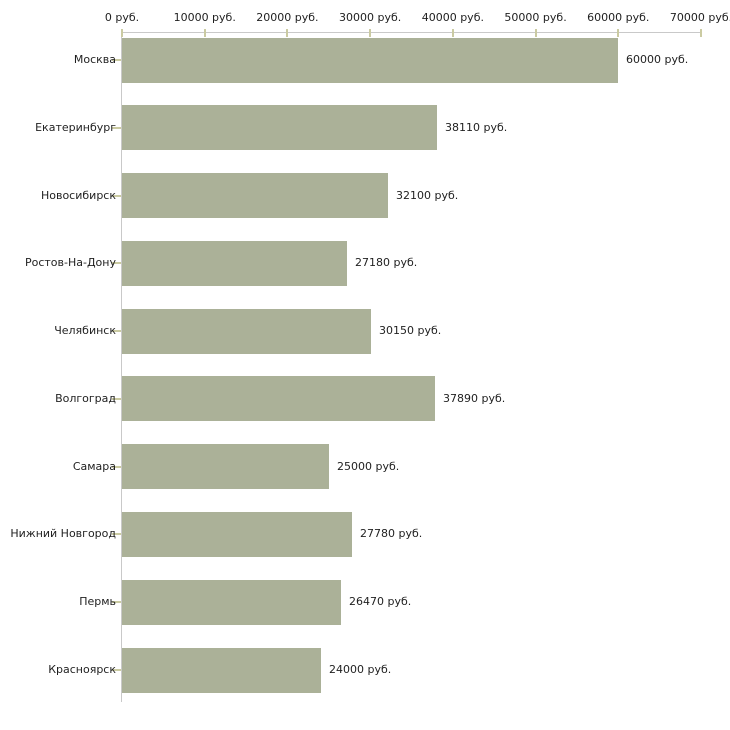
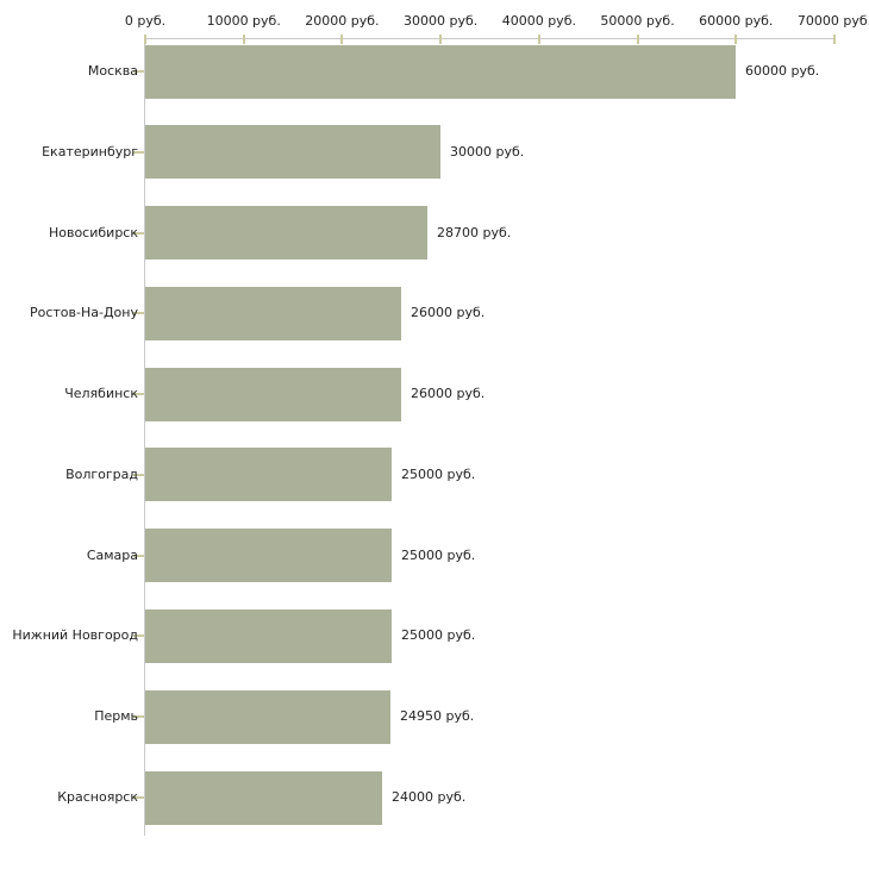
Екатеринбург: 38110 -> 30000
Новосибирск: 32100 -> 28700
Ростов-На-Дону: 27180 -> 26000
Челябинск: 30150 -> 26000
Волгоград: 37890 -> 25000
Нижний Новгород: 27780 -> 25000
Пермь: 26470 -> 24950
